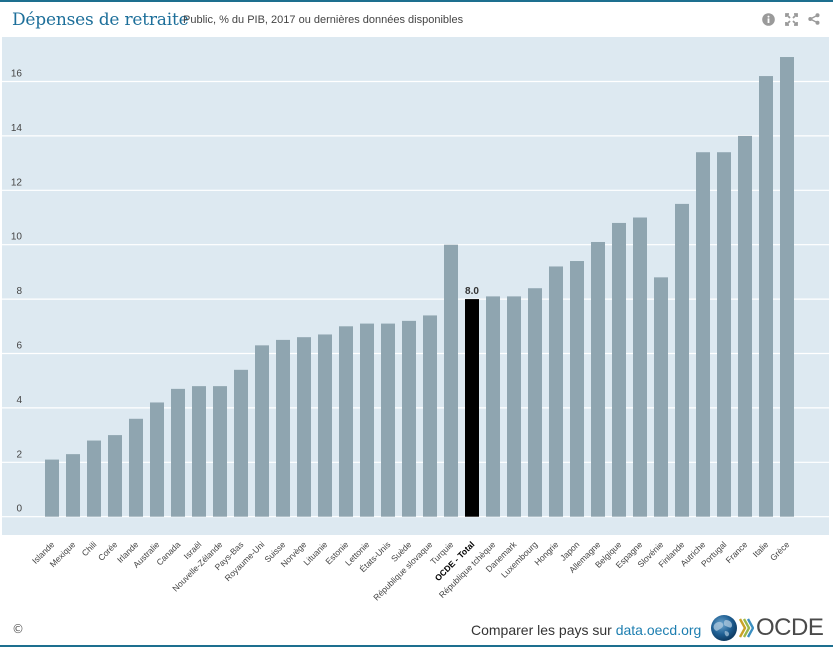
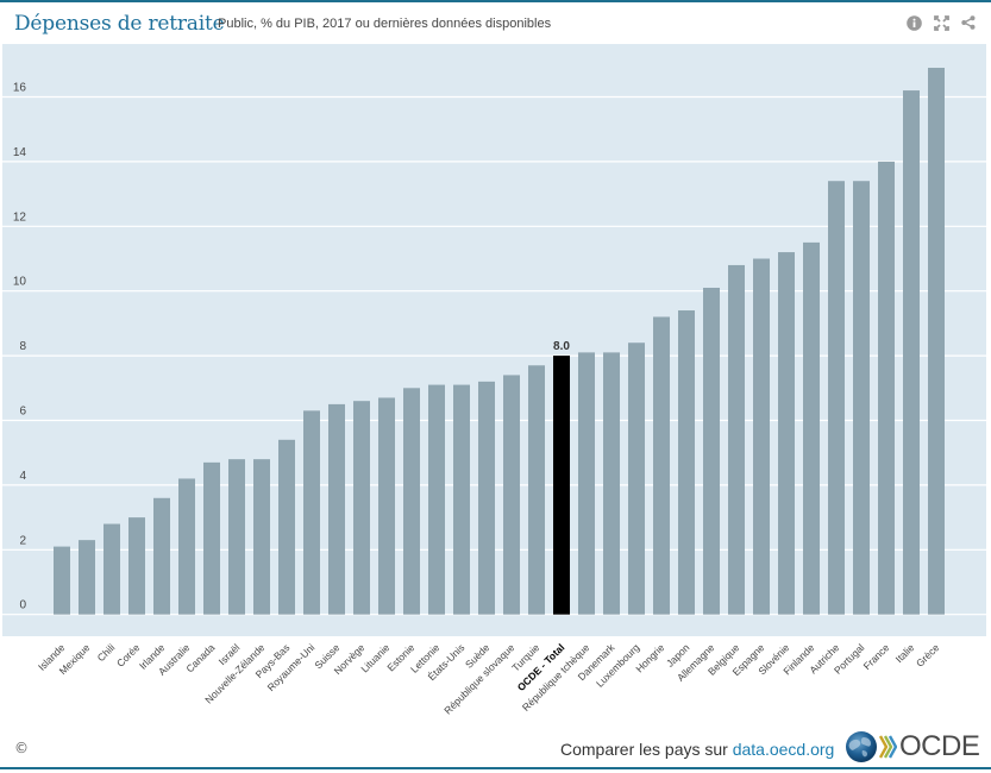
Turquie: 10.0 -> 7.7
Slovénie: 8.8 -> 11.2
